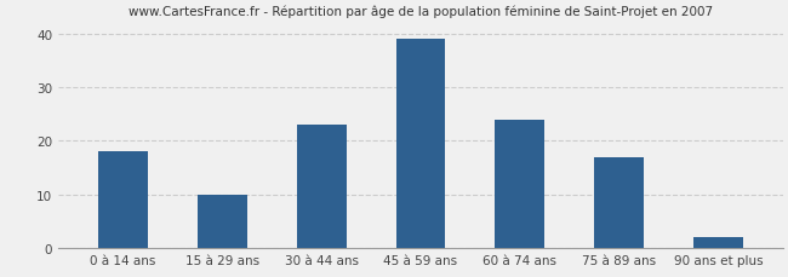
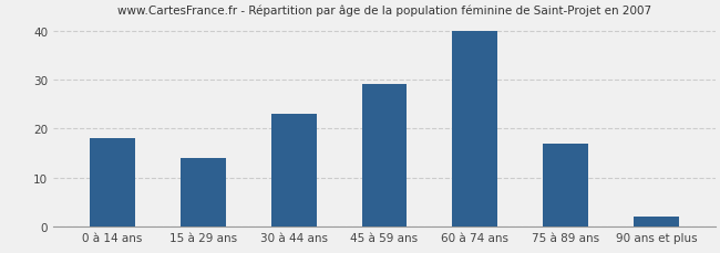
15 à 29 ans: 10 -> 14
45 à 59 ans: 39 -> 29
60 à 74 ans: 24 -> 40
